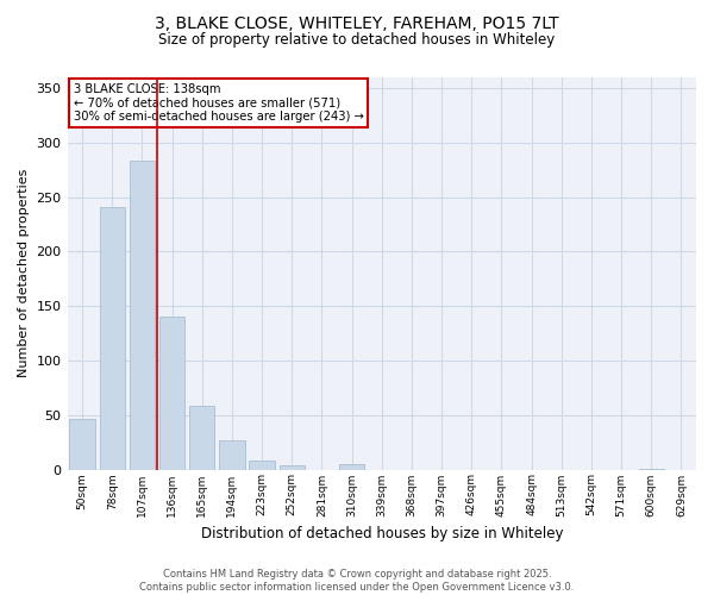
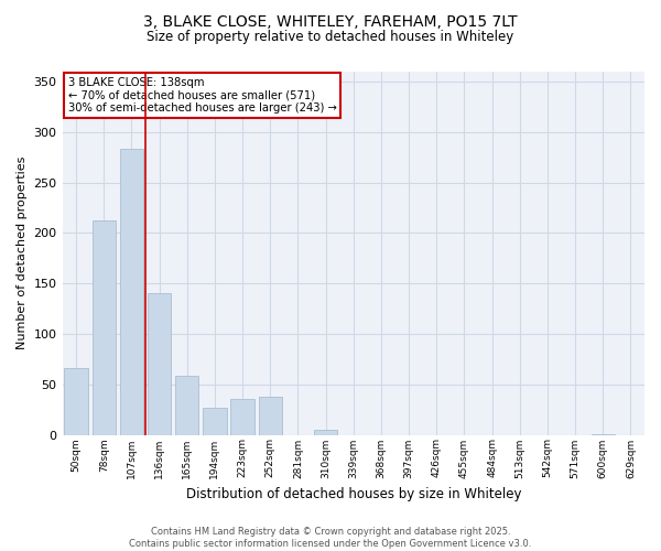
50sqm: 46 -> 66
78sqm: 241 -> 212
223sqm: 8 -> 36
252sqm: 4 -> 38
